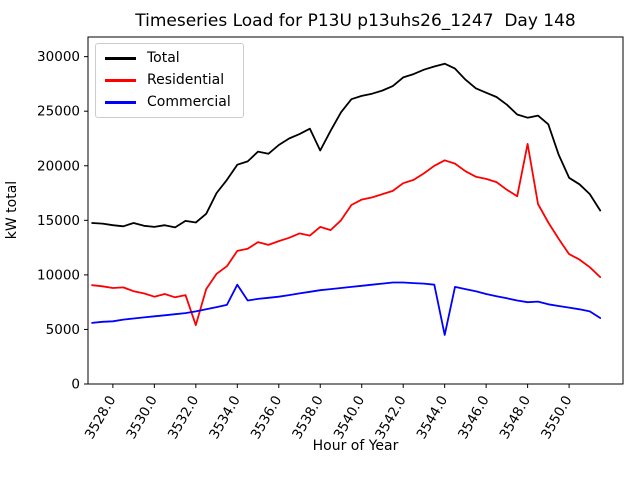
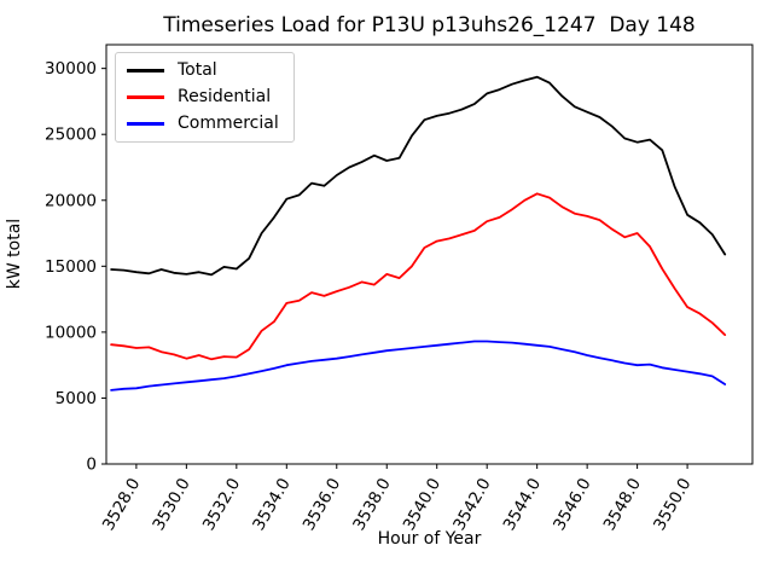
Residential/3532.0: 5400 -> 8100
Commercial/3534.0: 9100 -> 7500
Total/3538.0: 21400 -> 23000
Commercial/3544.0: 4500 -> 9000
Residential/3548.0: 22000 -> 17500
